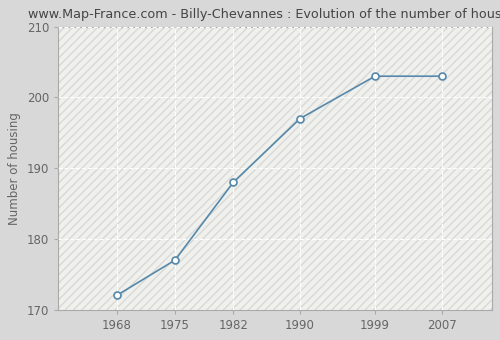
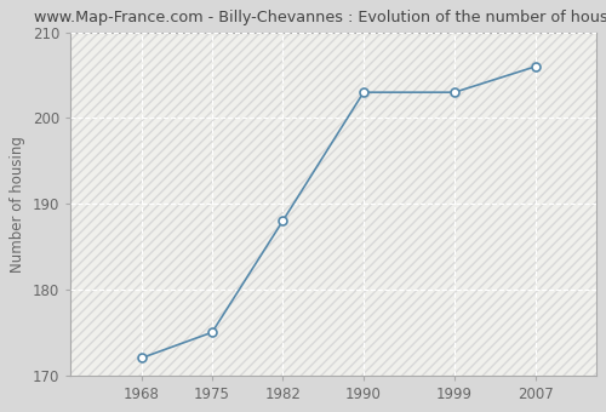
1975: 177 -> 175
1990: 197 -> 203
2007: 203 -> 206
